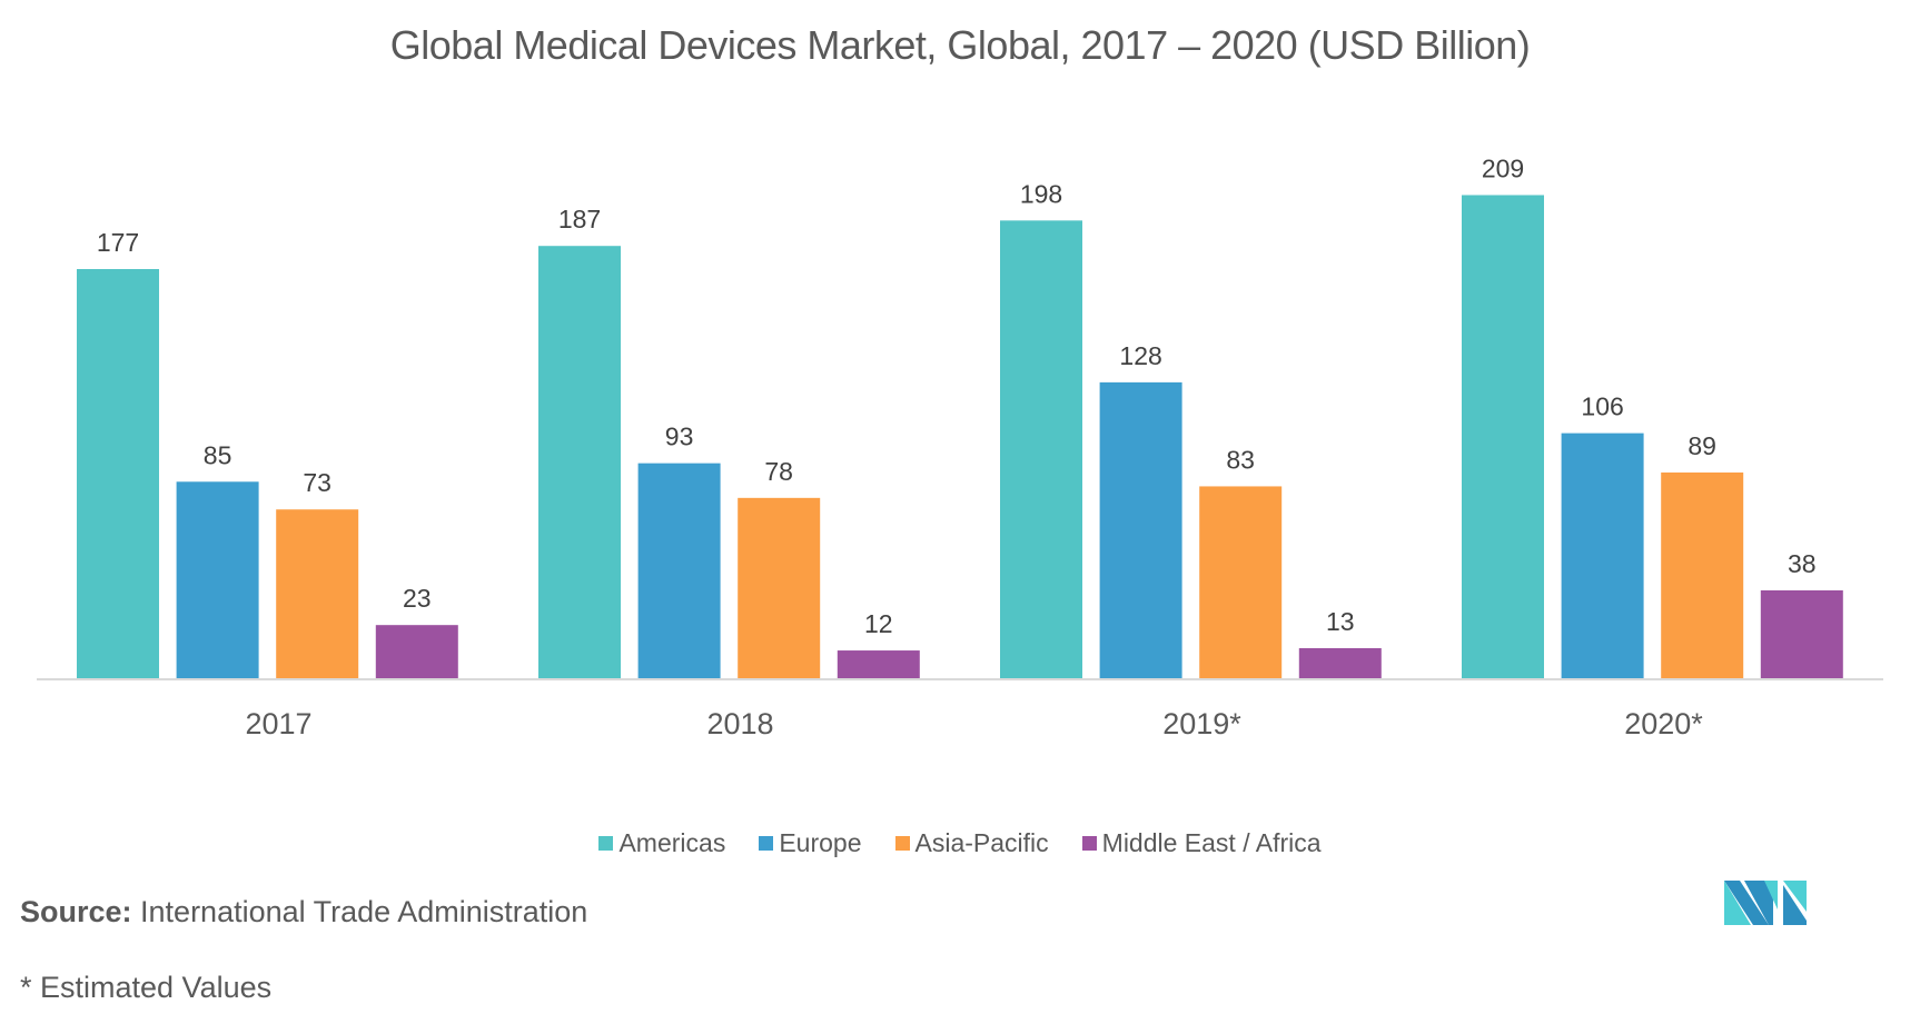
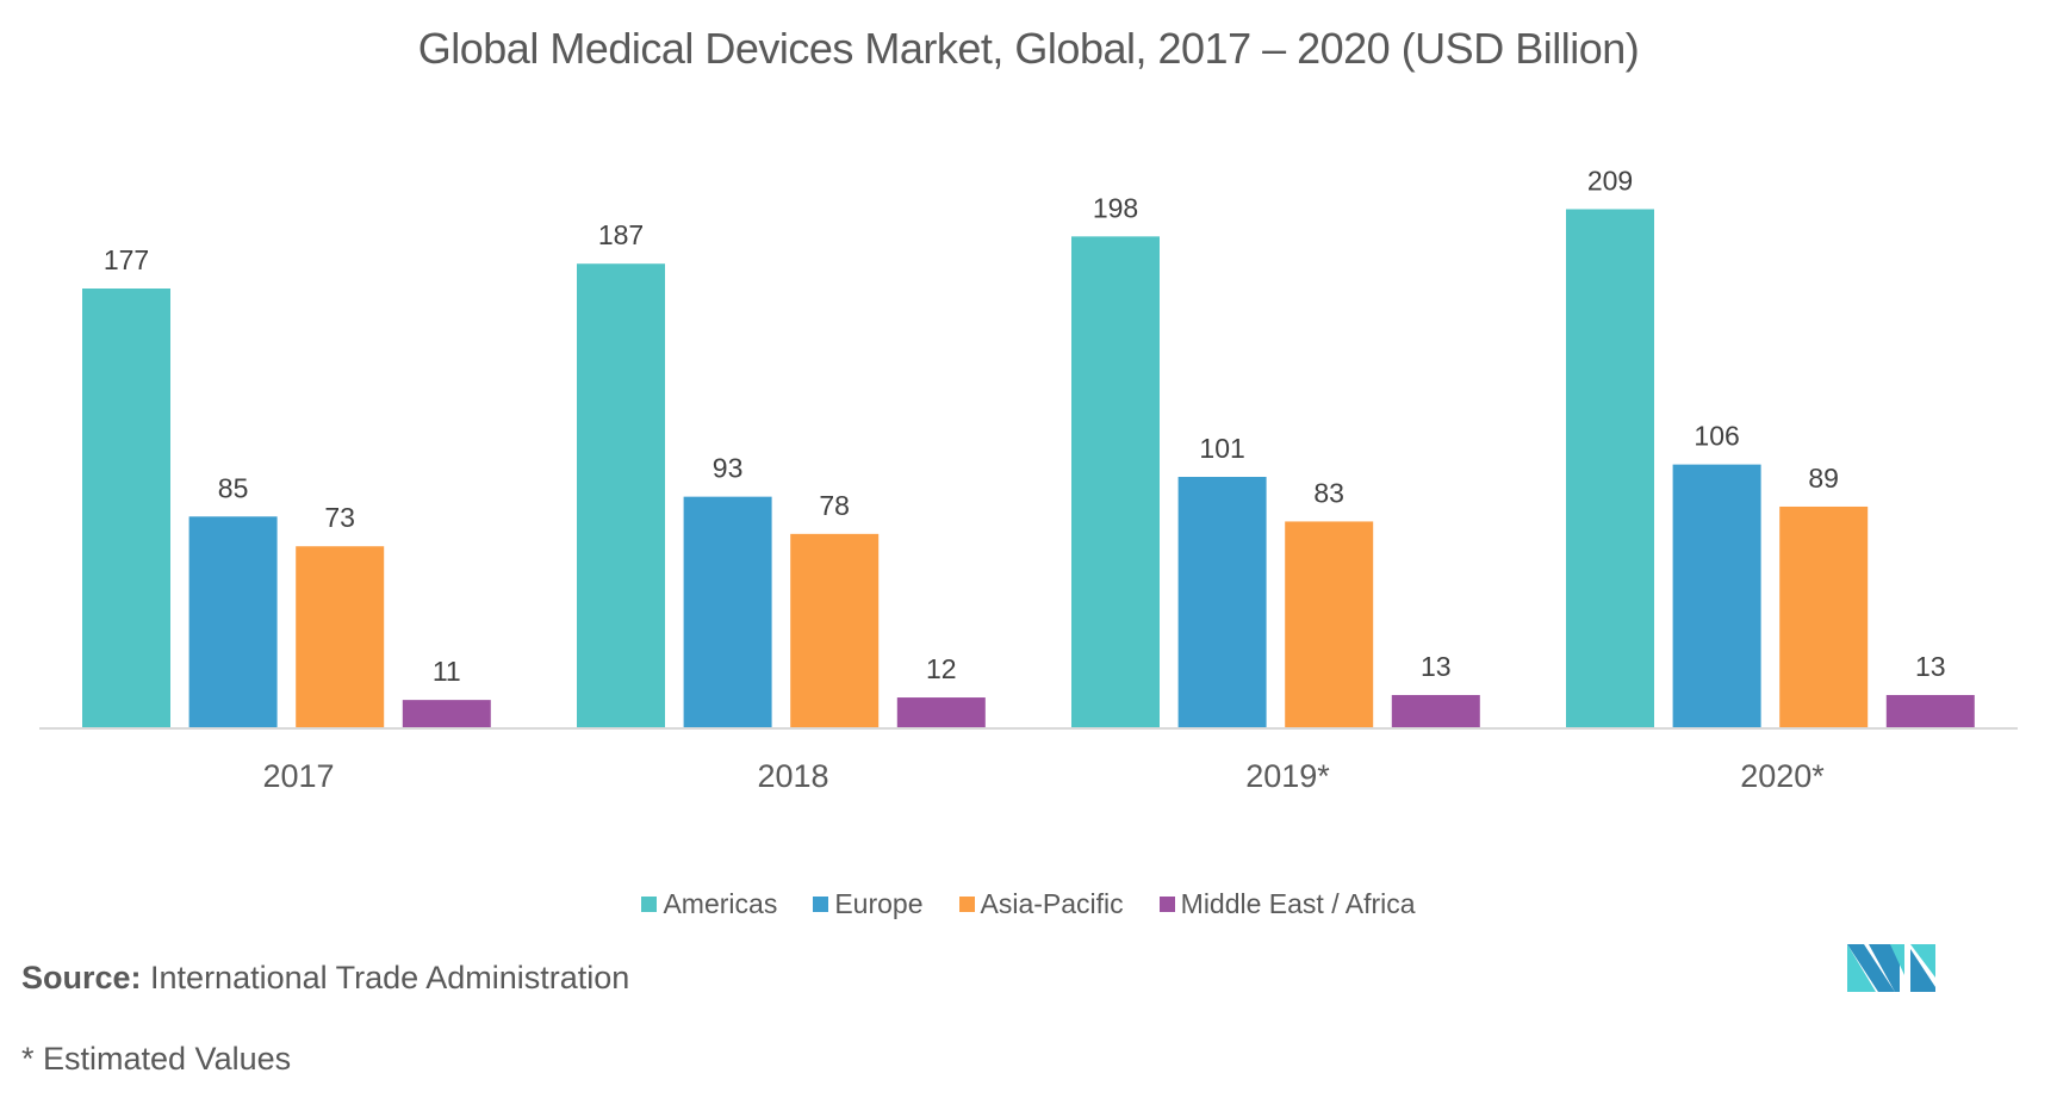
Middle East / Africa/2017: 23 -> 11
Europe/2019*: 128 -> 101
Middle East / Africa/2020*: 38 -> 13
